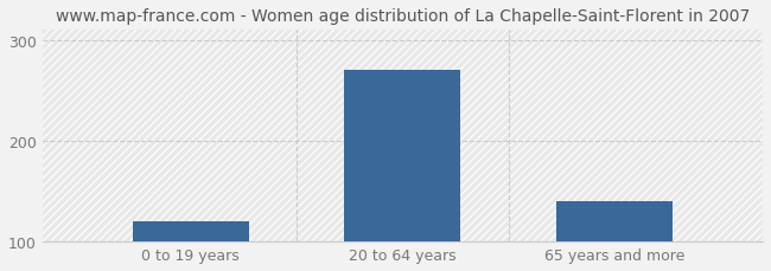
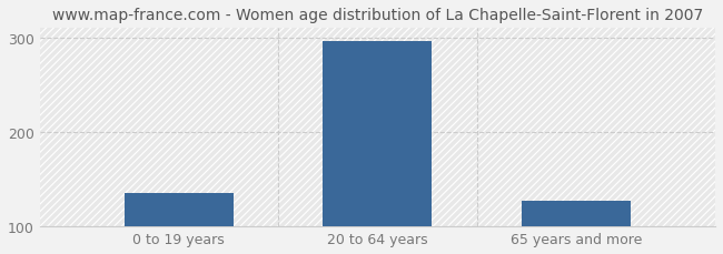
0 to 19 years: 120 -> 135
20 to 64 years: 270 -> 296
65 years and more: 140 -> 127
